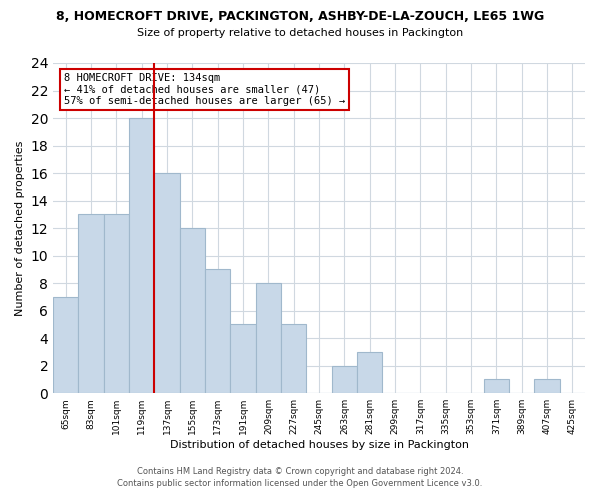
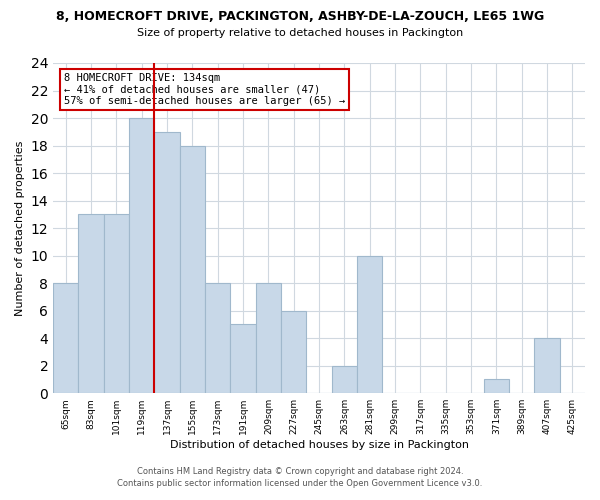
65sqm: 7 -> 8
137sqm: 16 -> 19
155sqm: 12 -> 18
173sqm: 9 -> 8
227sqm: 5 -> 6
281sqm: 3 -> 10
407sqm: 1 -> 4
